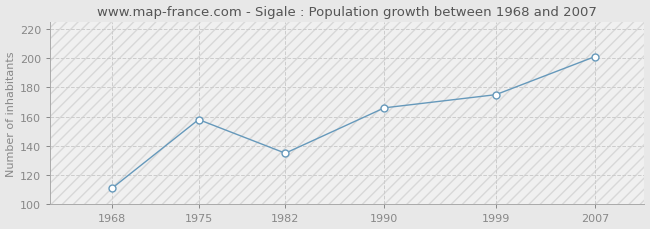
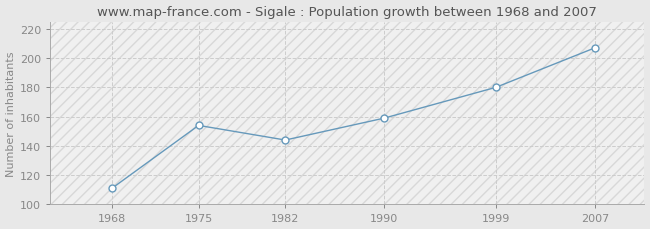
1975: 158 -> 154
1982: 135 -> 144
1990: 166 -> 159
1999: 175 -> 180
2007: 201 -> 207
